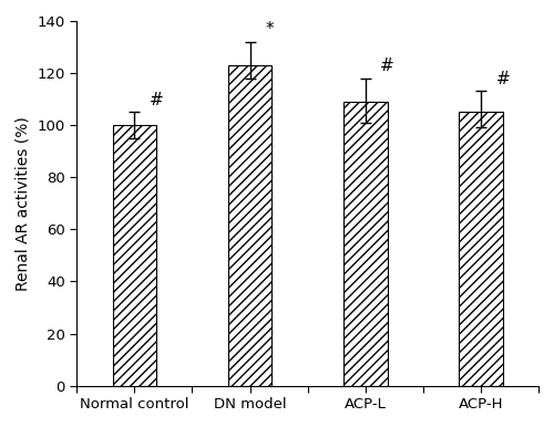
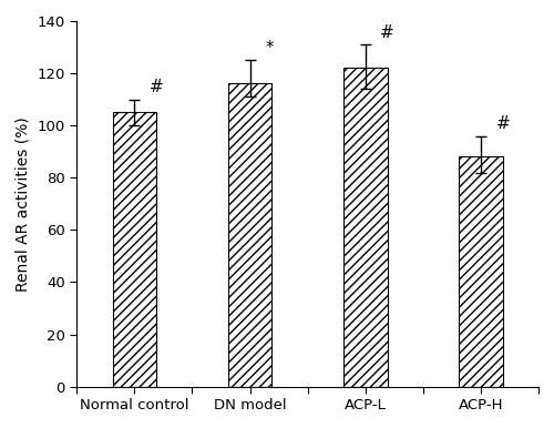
Normal control: 100 -> 105
DN model: 123 -> 116
ACP-L: 109 -> 122
ACP-H: 105 -> 88
